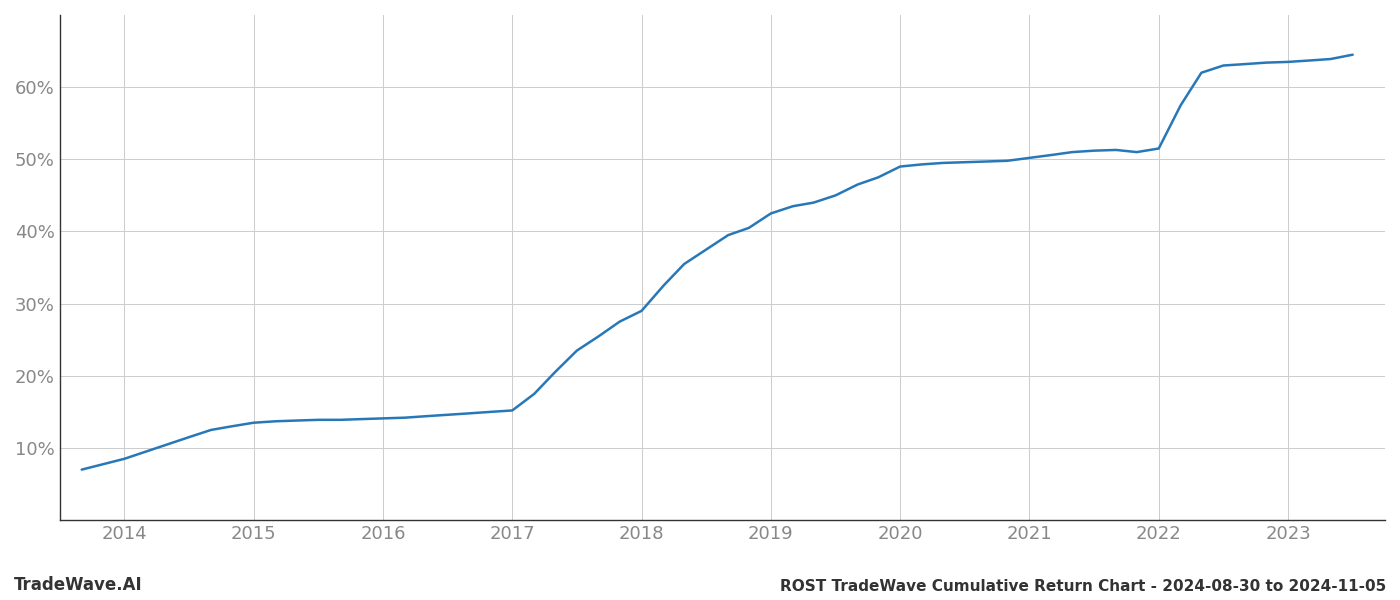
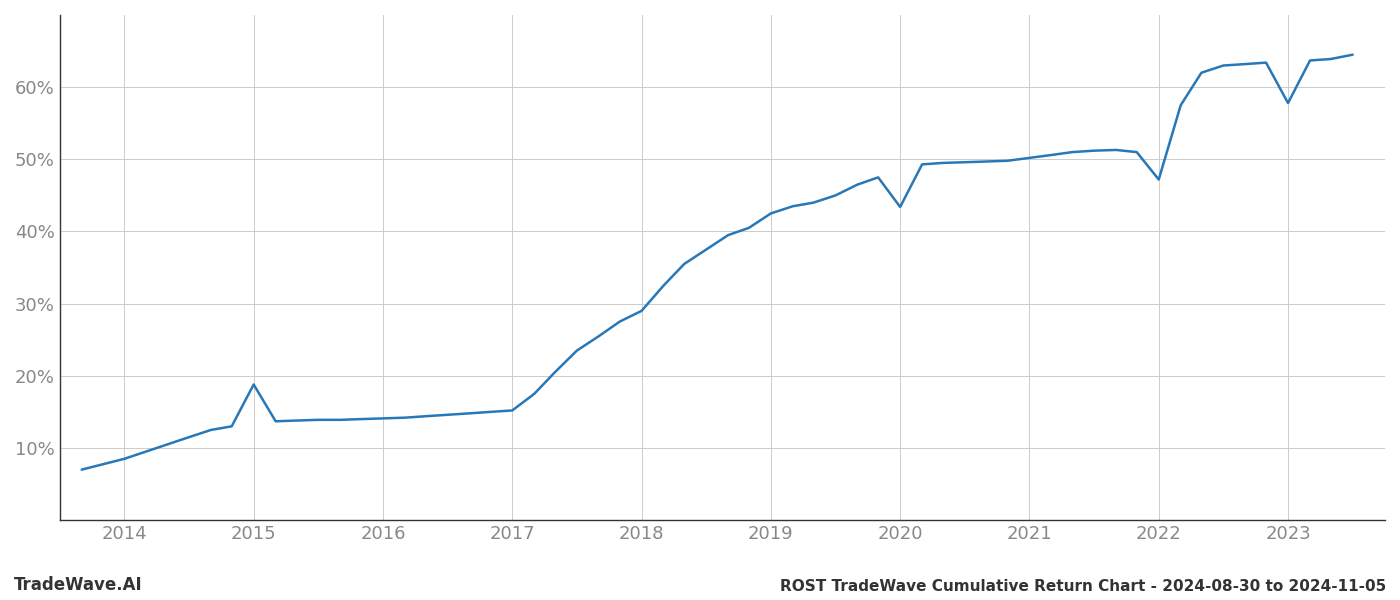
2015: 13.5% -> 18.8%
2020: 49.0% -> 43.4%
2022: 51.5% -> 47.2%
2023: 63.5% -> 57.8%
